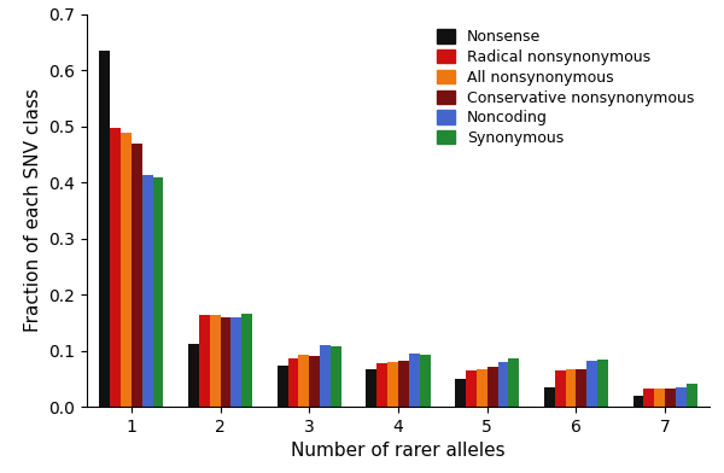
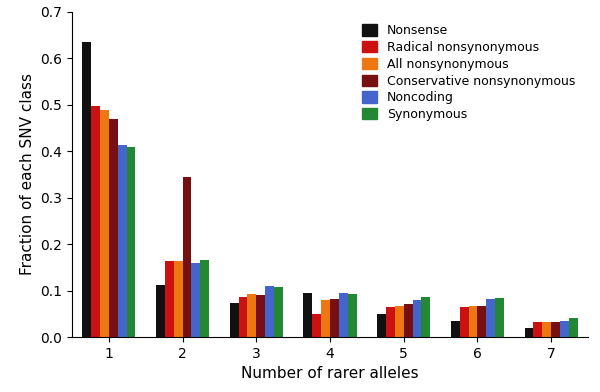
Conservative nonsynonymous/2: 0.160 -> 0.345
Nonsense/4: 0.068 -> 0.095
Radical nonsynonymous/4: 0.078 -> 0.050
